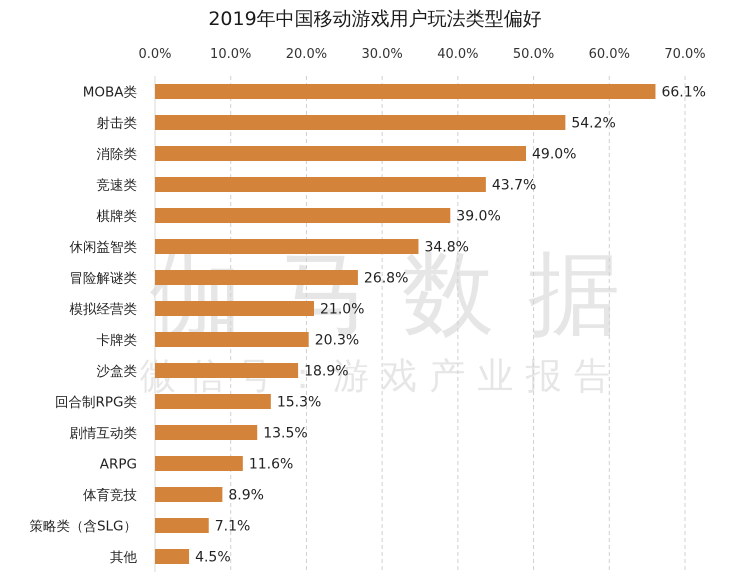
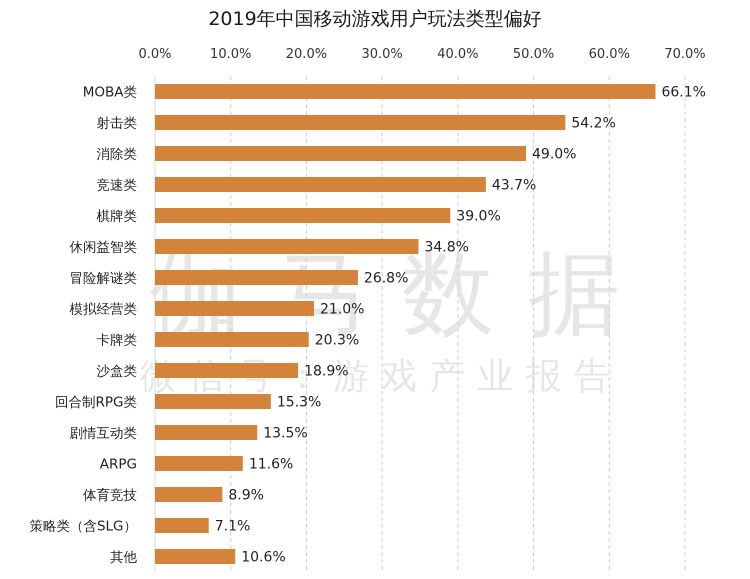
其他: 4.5% -> 10.6%
